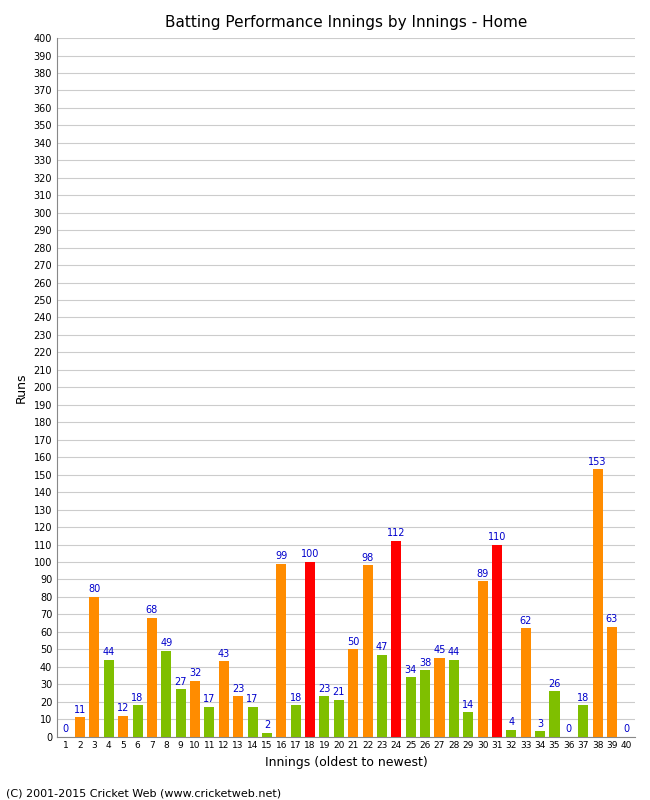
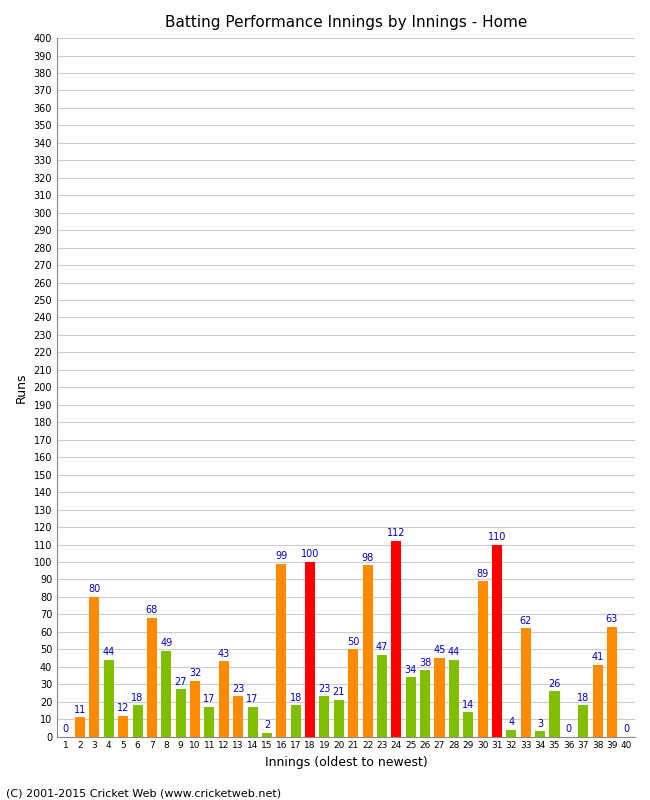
38: 153 -> 41
